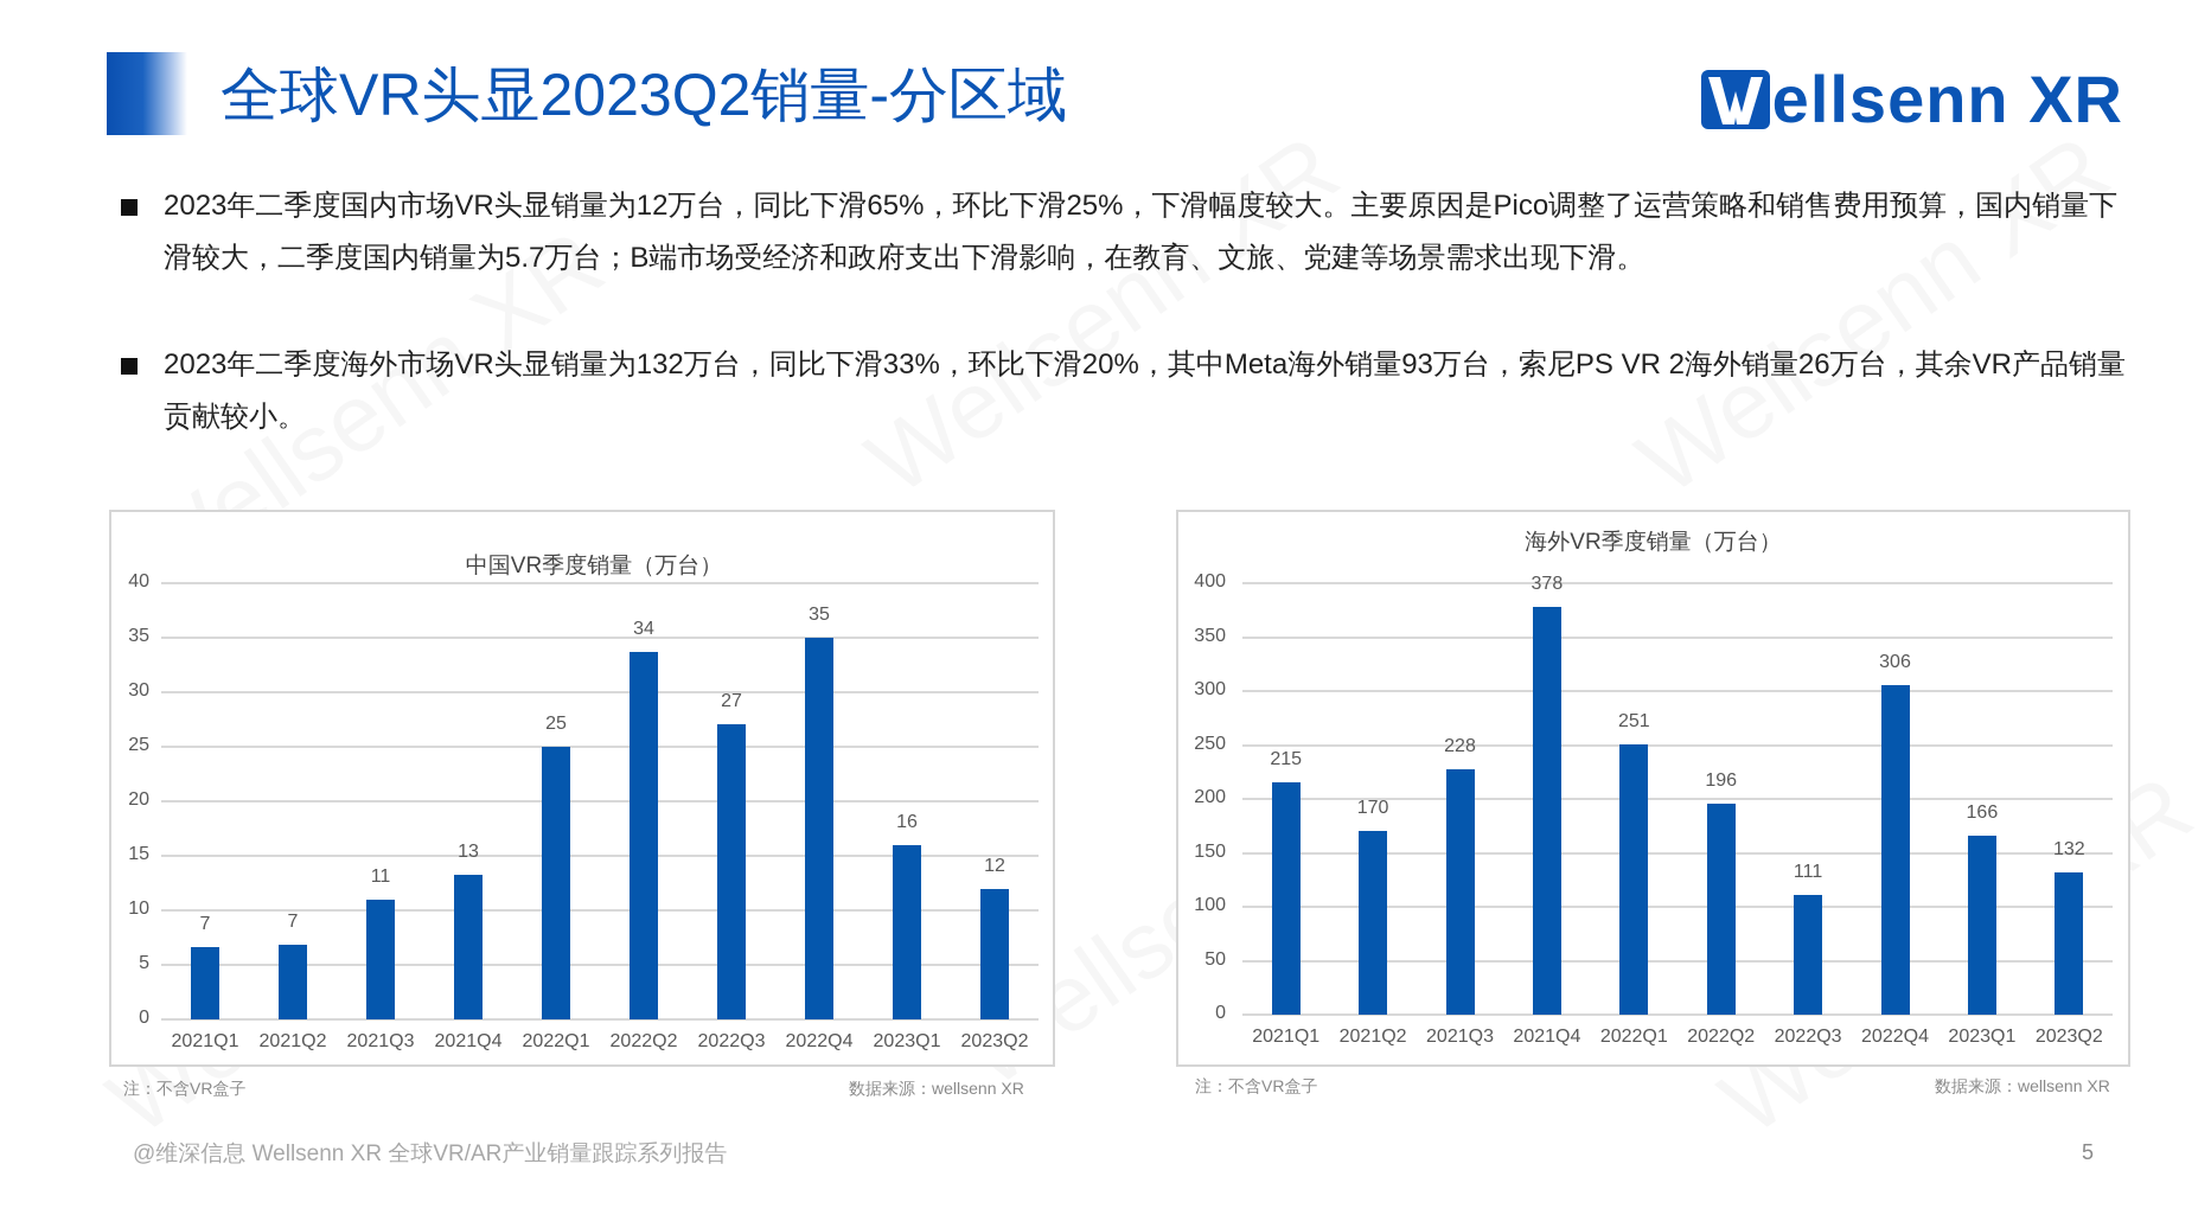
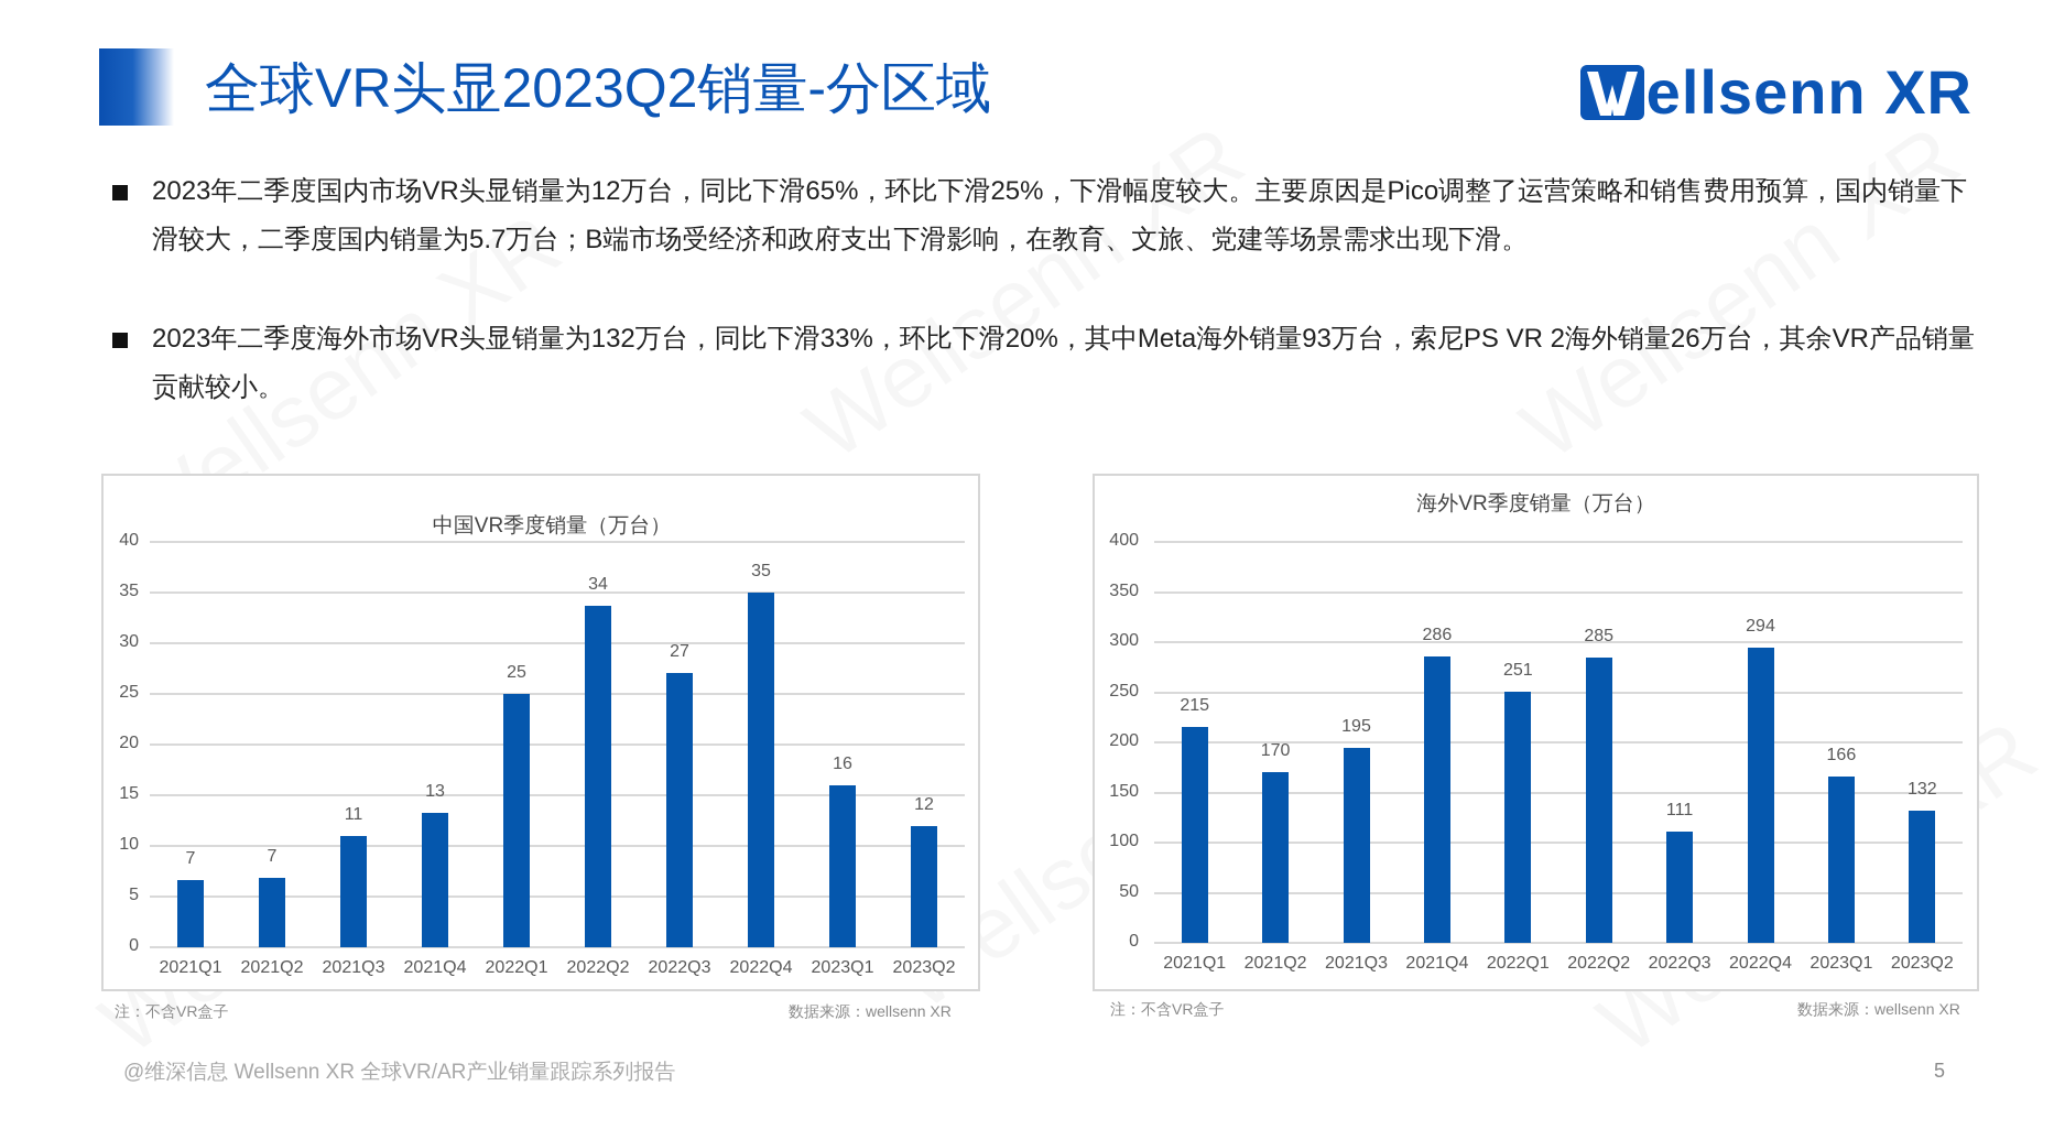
海外VR季度销量（万台）/2021Q3: 228 -> 195
海外VR季度销量（万台）/2021Q4: 378 -> 286
海外VR季度销量（万台）/2022Q2: 196 -> 285
海外VR季度销量（万台）/2022Q4: 306 -> 294
